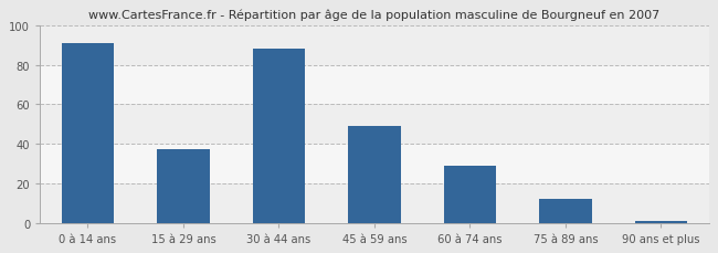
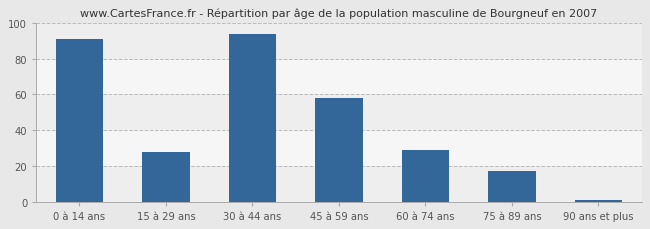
15 à 29 ans: 37 -> 28
30 à 44 ans: 88 -> 94
45 à 59 ans: 49 -> 58
75 à 89 ans: 12 -> 17
